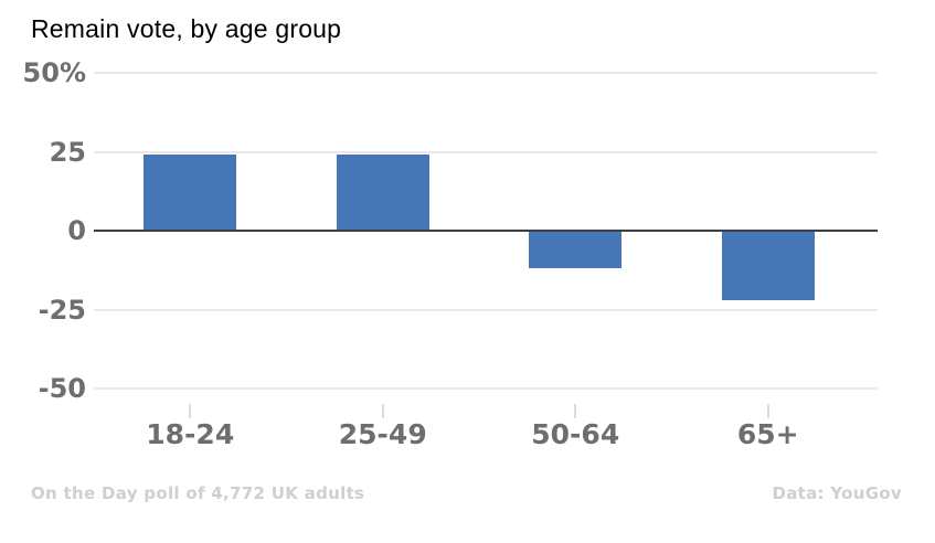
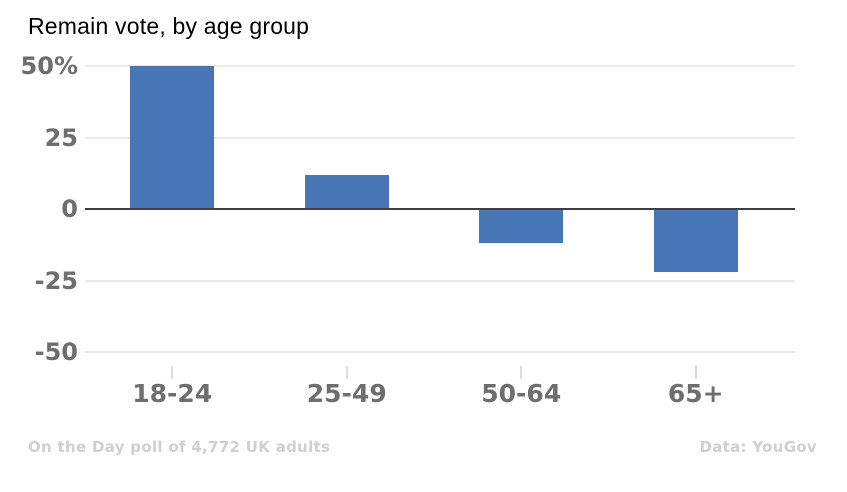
18-24: 24% -> 50%
25-49: 24% -> 12%
